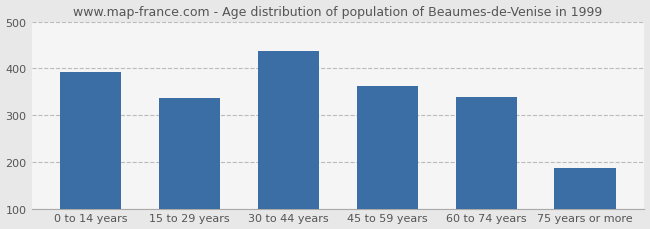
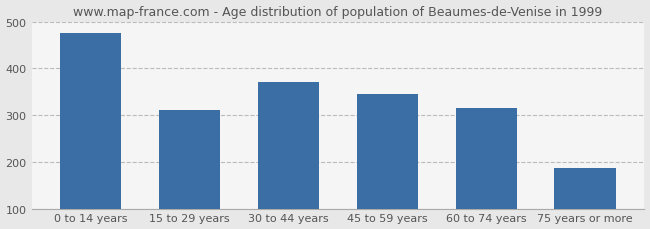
0 to 14 years: 392 -> 475
15 to 29 years: 336 -> 310
30 to 44 years: 437 -> 370
45 to 59 years: 363 -> 345
60 to 74 years: 338 -> 315
